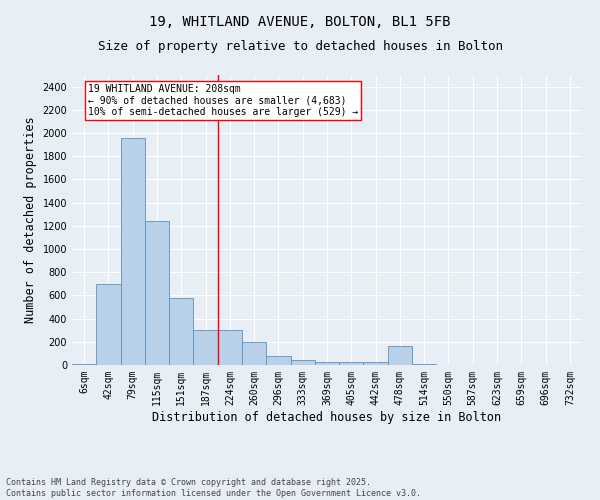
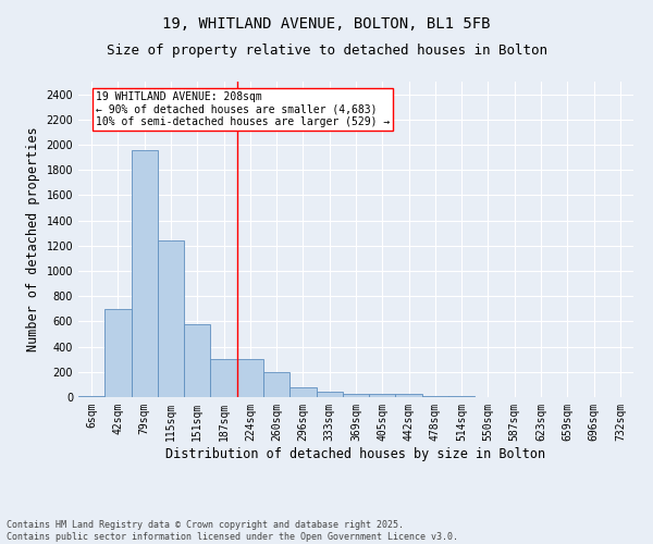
478sqm: 160 -> 0
